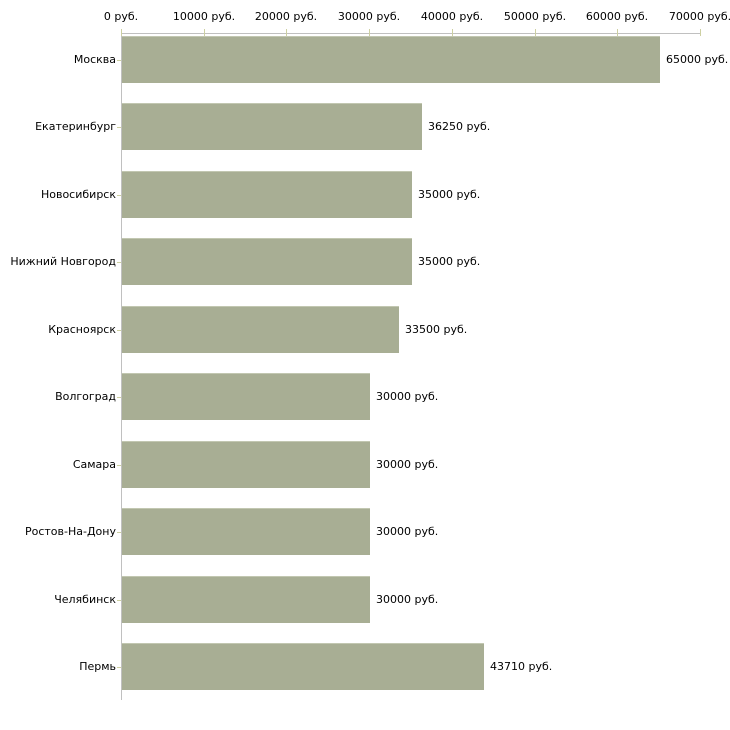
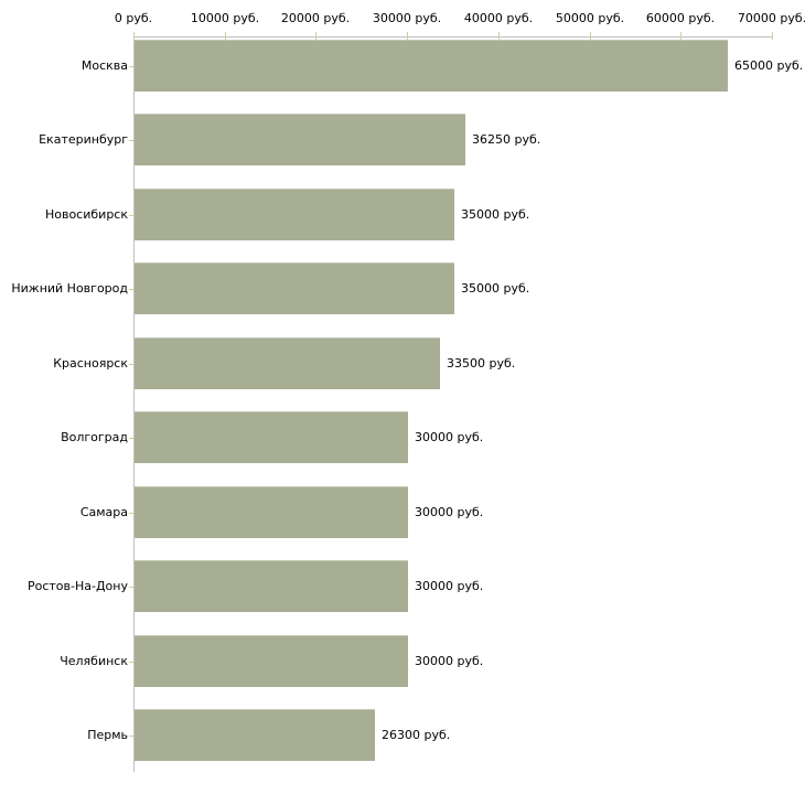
Пермь: 43710 -> 26300
